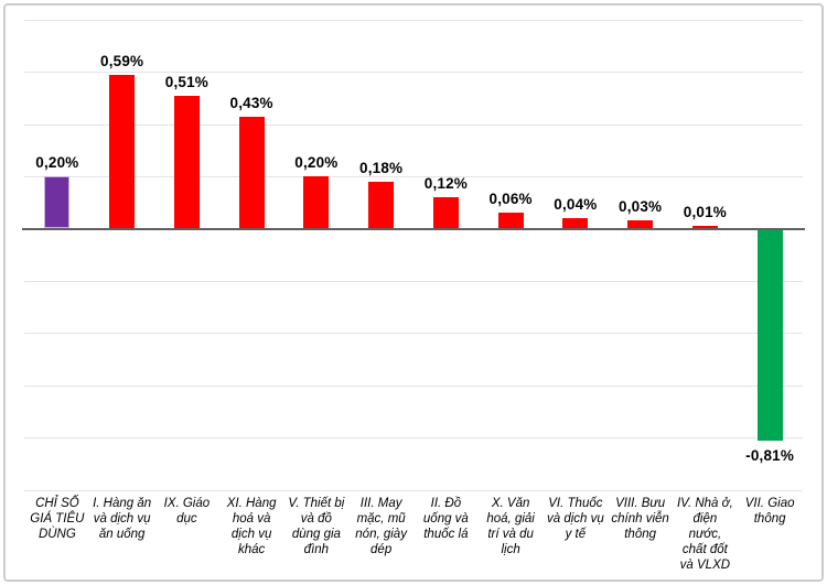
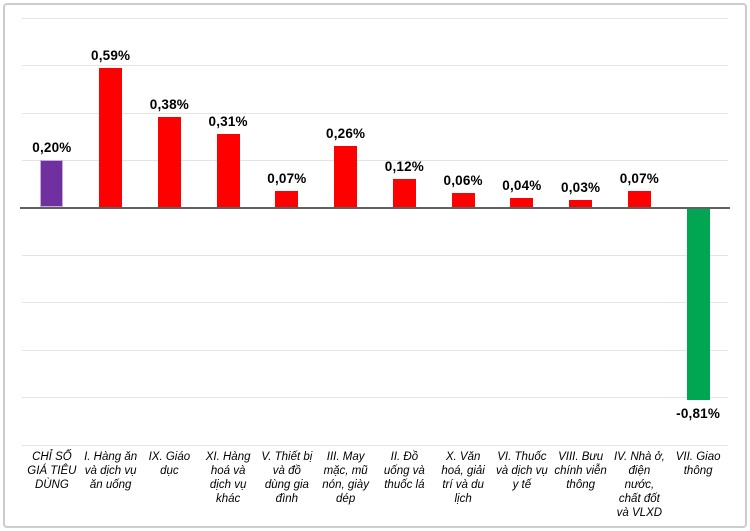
IX. Giáo dục: 0,51% -> 0,38%
XI. Hàng hoá và dịch vụ khác: 0,43% -> 0,31%
V. Thiết bị và đồ dùng gia đình: 0,20% -> 0,07%
III. May mặc, mũ nón, giày dép: 0,18% -> 0,26%
IV. Nhà ở, điện nước, chất đốt và VLXD: 0,01% -> 0,07%
